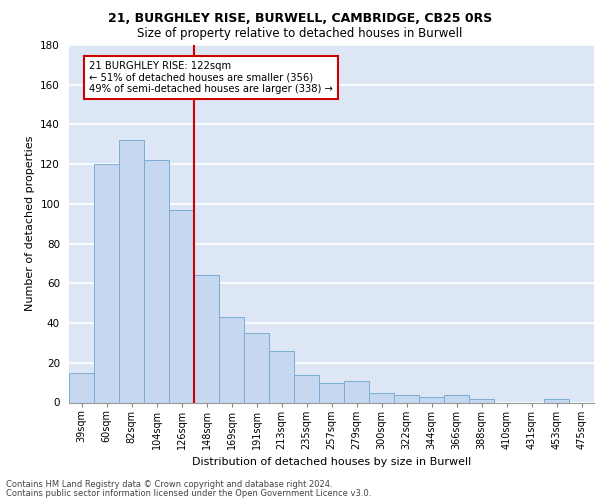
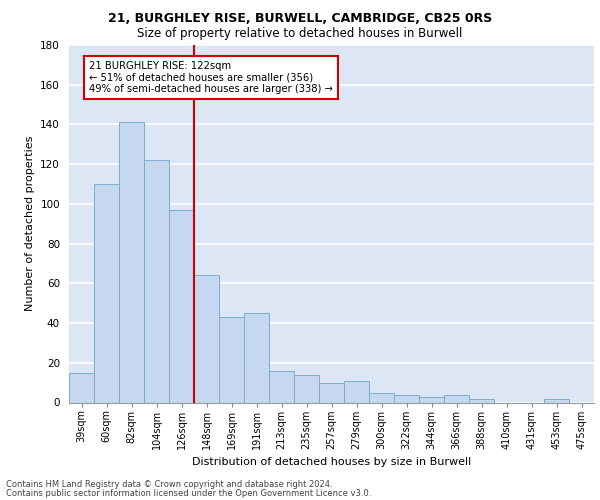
60sqm: 120 -> 110
82sqm: 132 -> 141
191sqm: 35 -> 45
213sqm: 26 -> 16
